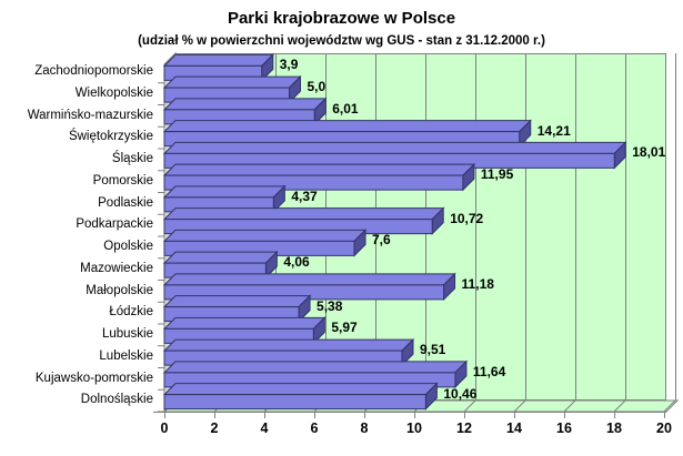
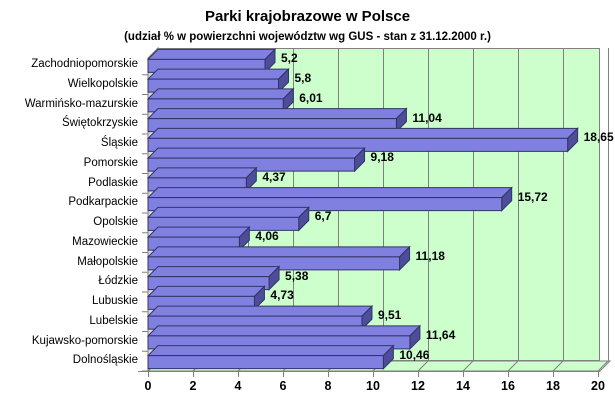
Zachodniopomorskie: 3,9 -> 5,2
Wielkopolskie: 5,0 -> 5,8
Świętokrzyskie: 14,21 -> 11,04
Śląskie: 18,01 -> 18,65
Pomorskie: 11,95 -> 9,18
Podkarpackie: 10,72 -> 15,72
Opolskie: 7,6 -> 6,7
Lubuskie: 5,97 -> 4,73
